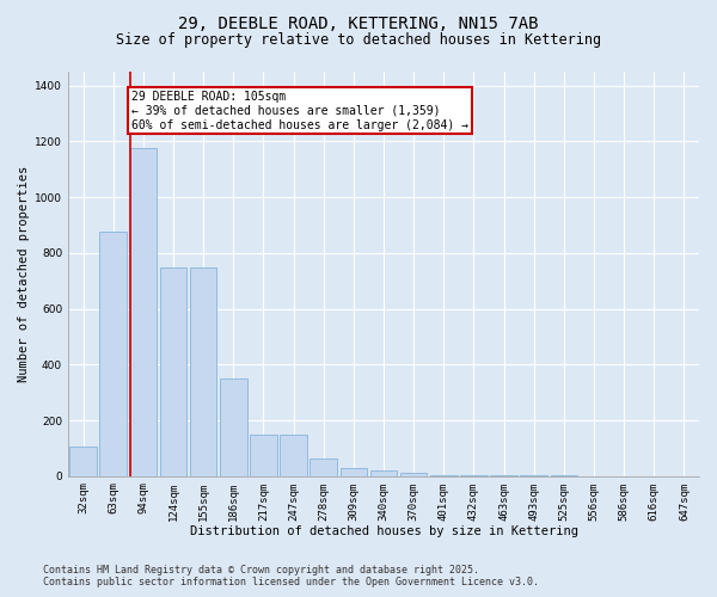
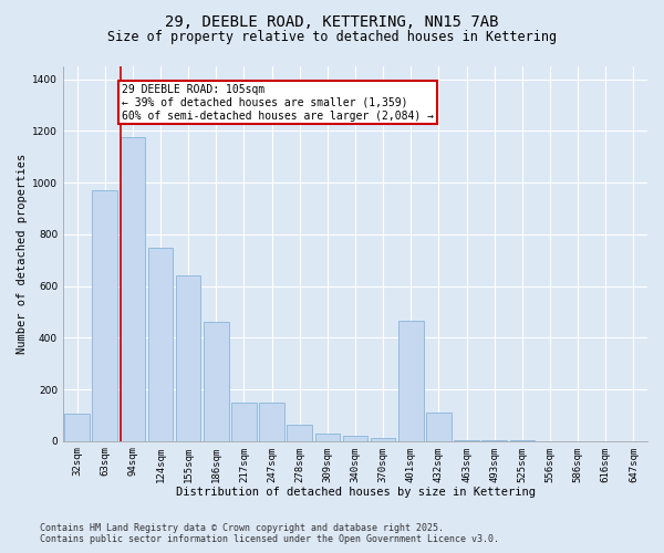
63sqm: 875 -> 970
155sqm: 750 -> 640
186sqm: 350 -> 460
401sqm: 5 -> 465
432sqm: 3 -> 110
